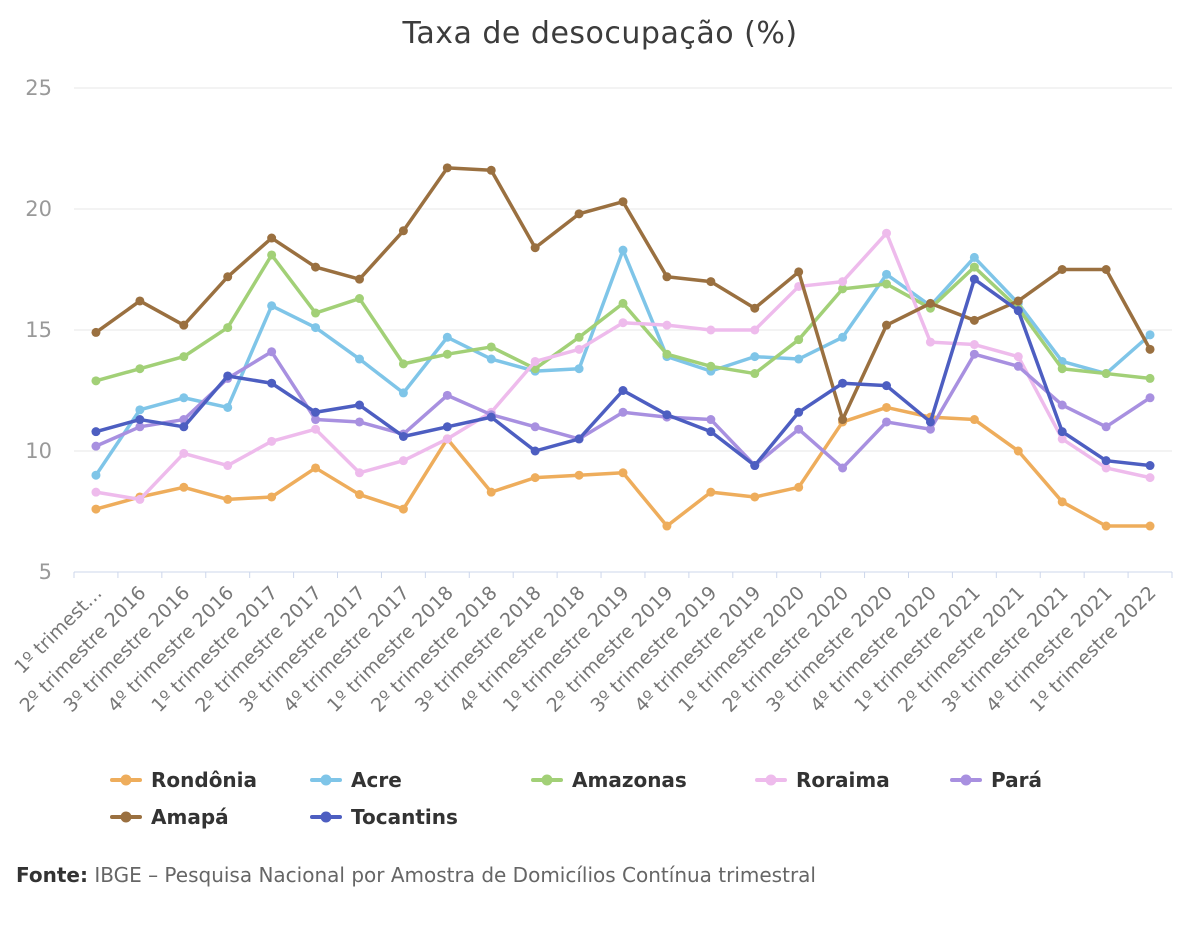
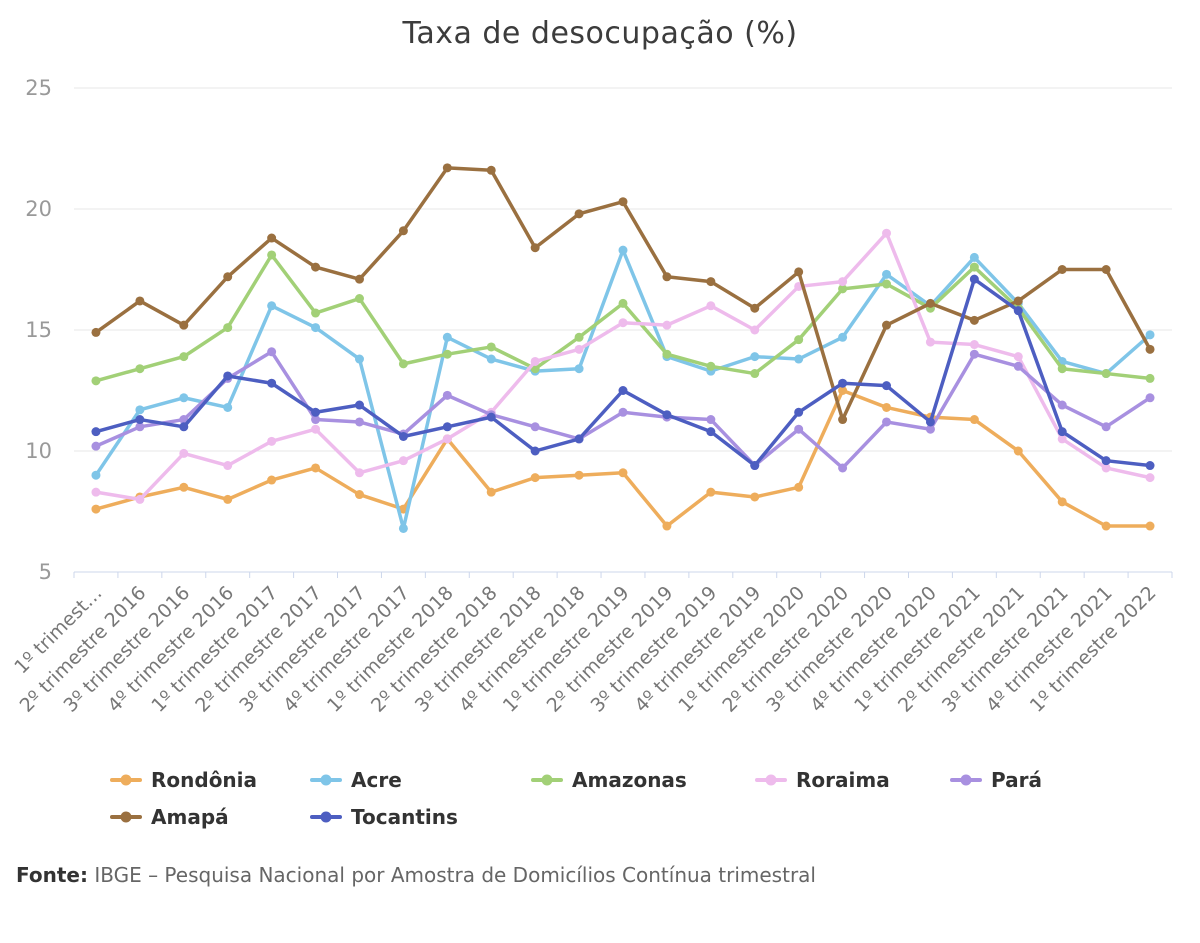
Rondônia/1º trimestre 2017: 8.1 -> 8.8
Acre/4º trimestre 2017: 12.4 -> 6.8
Roraima/3º trimestre 2019: 15.0 -> 16.0
Rondônia/2º trimestre 2020: 11.2 -> 12.5
